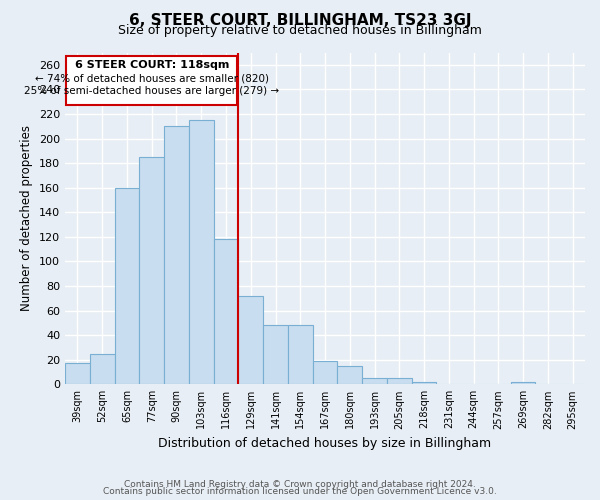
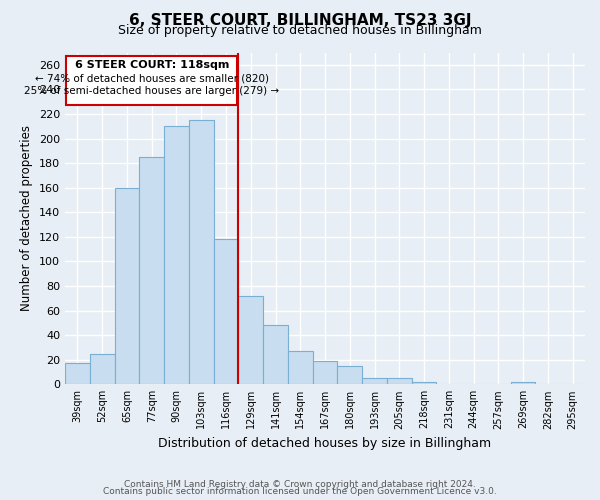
154sqm: 48 -> 27
